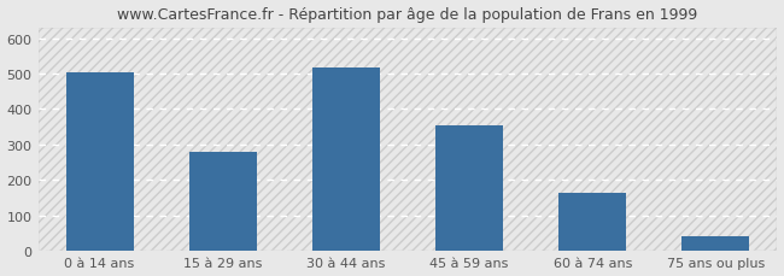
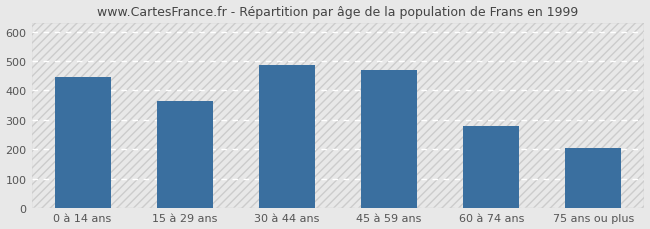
0 à 14 ans: 502 -> 445
15 à 29 ans: 278 -> 365
30 à 44 ans: 518 -> 485
45 à 59 ans: 355 -> 470
60 à 74 ans: 163 -> 280
75 ans ou plus: 42 -> 205
